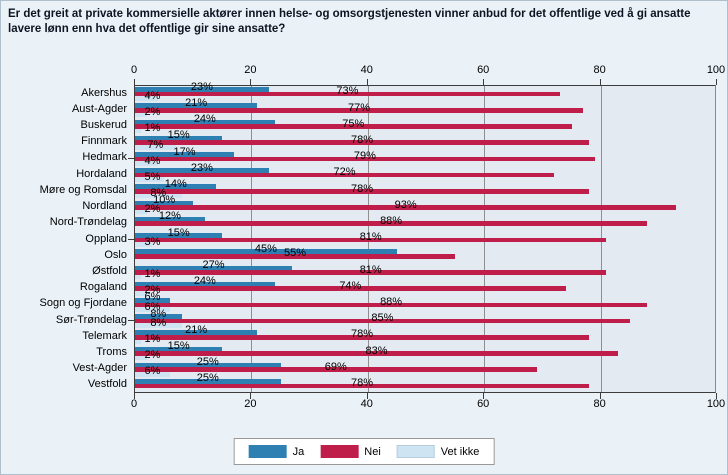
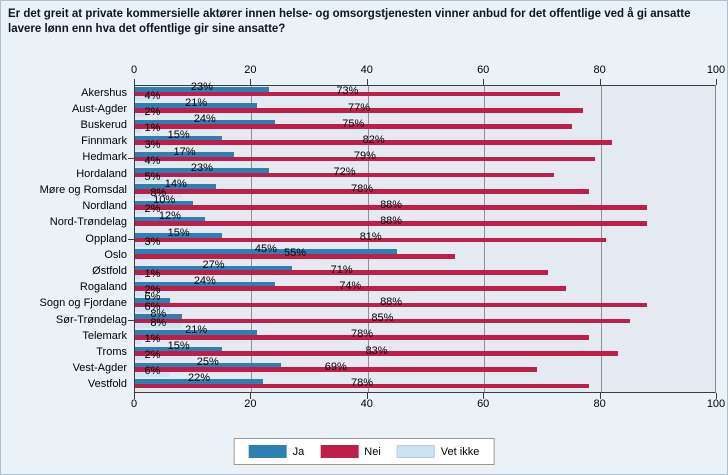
Nei/Finnmark: 78% -> 82%
Vet ikke/Finnmark: 7% -> 3%
Nei/Nordland: 93% -> 88%
Nei/Østfold: 81% -> 71%
Ja/Vestfold: 25% -> 22%
